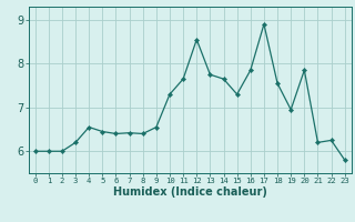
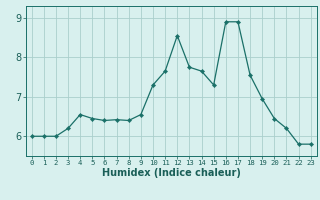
16: 7.85 -> 8.90
20: 7.85 -> 6.45
22: 6.25 -> 5.80
